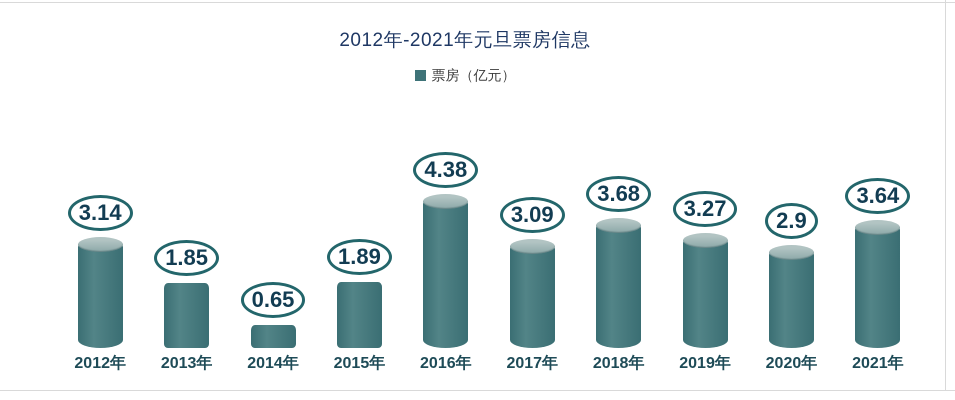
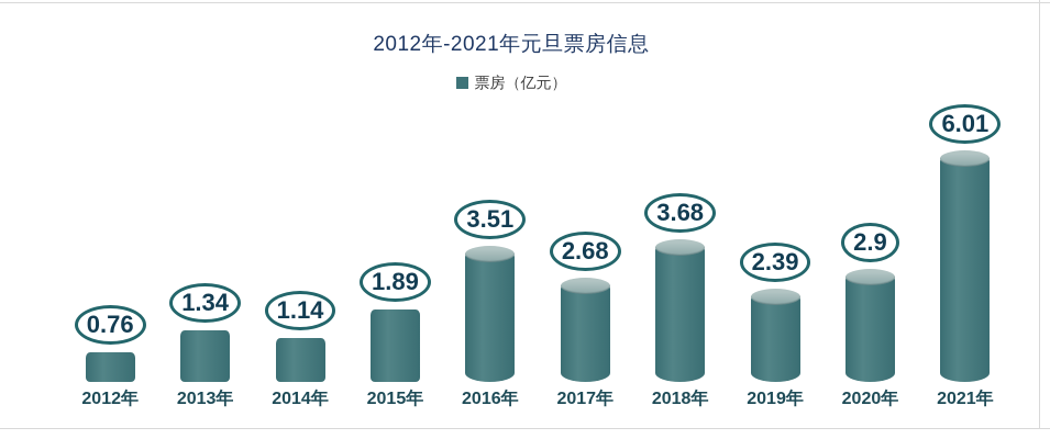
2012年: 3.14 -> 0.76
2013年: 1.85 -> 1.34
2014年: 0.65 -> 1.14
2016年: 4.38 -> 3.51
2017年: 3.09 -> 2.68
2019年: 3.27 -> 2.39
2021年: 3.64 -> 6.01
